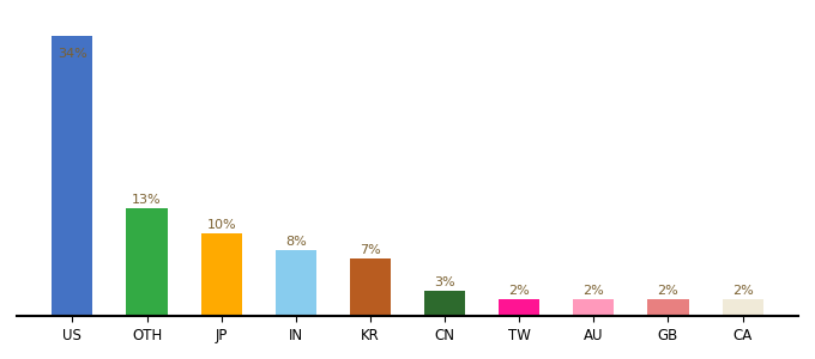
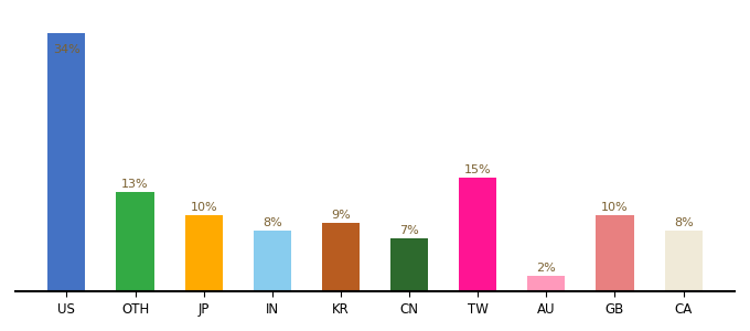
KR: 7% -> 9%
CN: 3% -> 7%
TW: 2% -> 15%
GB: 2% -> 10%
CA: 2% -> 8%
